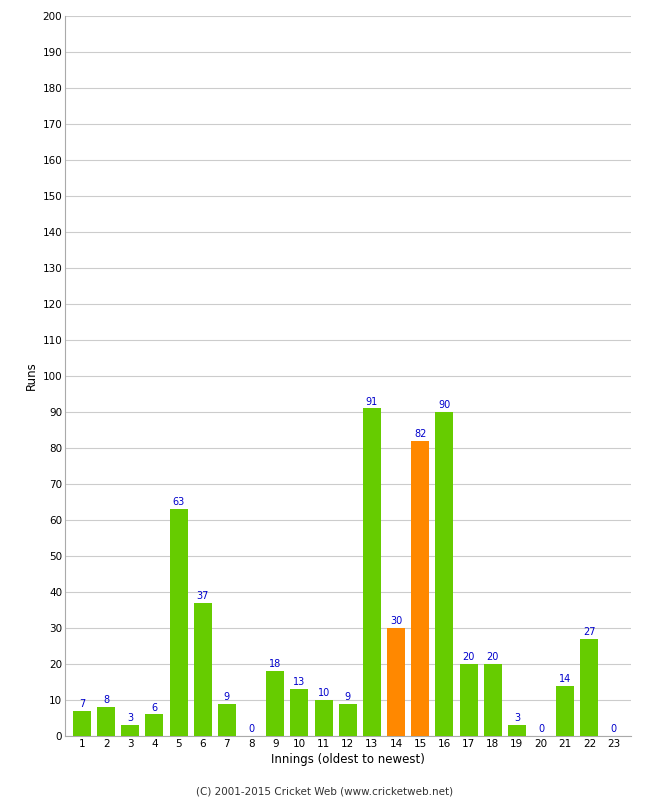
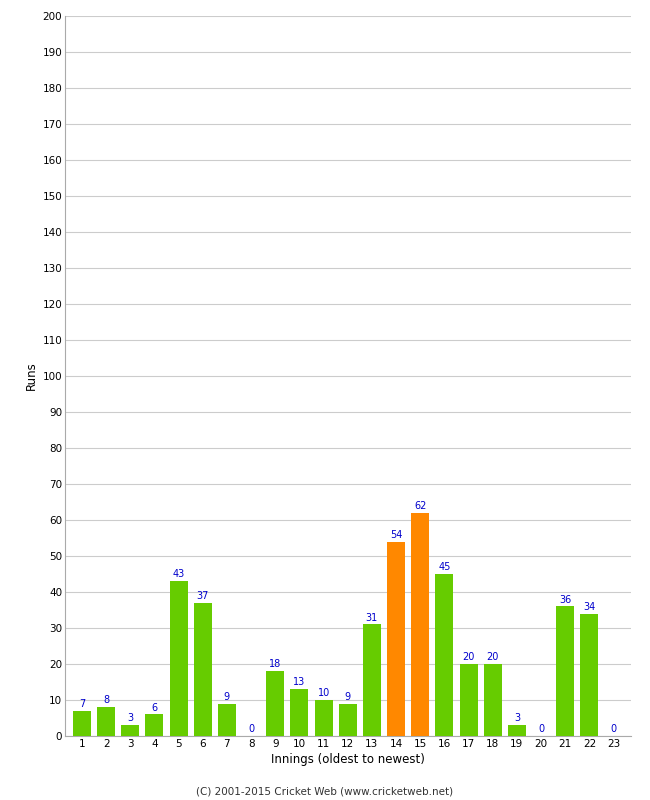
5: 63 -> 43
13: 91 -> 31
14: 30 -> 54
15: 82 -> 62
16: 90 -> 45
21: 14 -> 36
22: 27 -> 34
